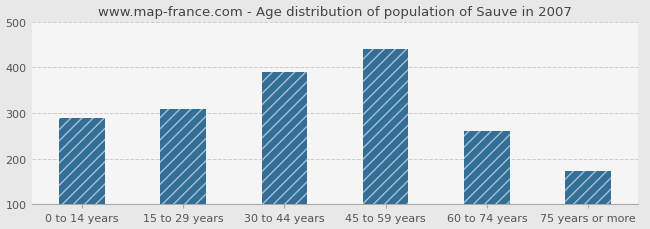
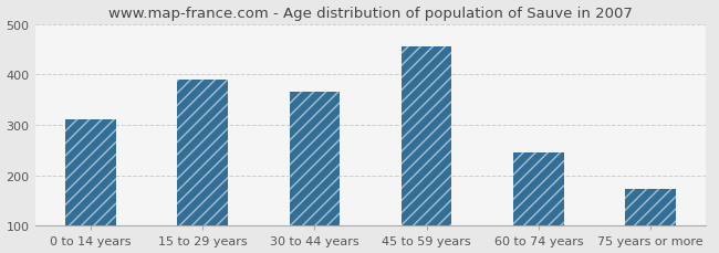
0 to 14 years: 290 -> 310
15 to 29 years: 308 -> 390
30 to 44 years: 390 -> 365
45 to 59 years: 440 -> 455
60 to 74 years: 261 -> 245
